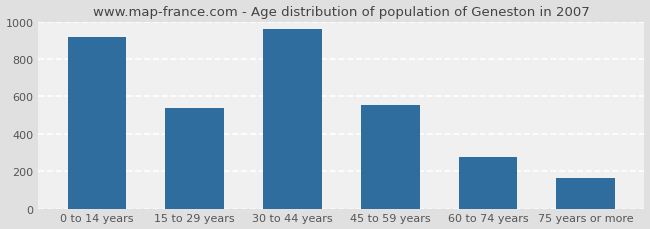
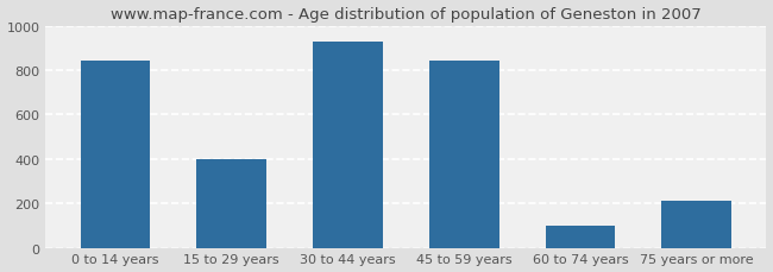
0 to 14 years: 920 -> 840
15 to 29 years: 540 -> 400
30 to 44 years: 960 -> 930
45 to 59 years: 560 -> 840
60 to 74 years: 280 -> 100
75 years or more: 160 -> 210
